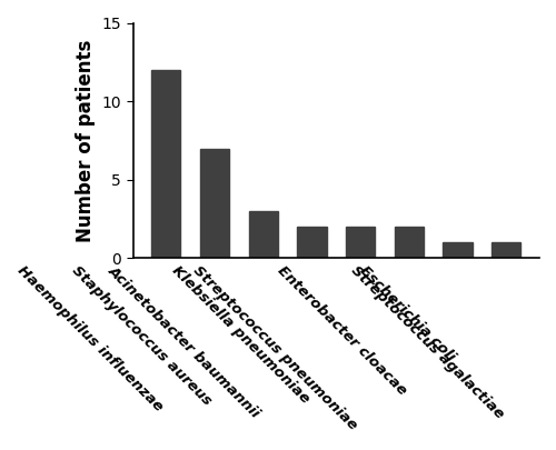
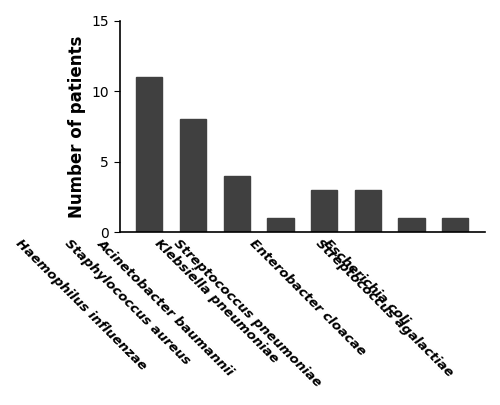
Haemophilus influenzae: 12 -> 11
Staphylococcus aureus: 7 -> 8
Acinetobacter baumannii: 3 -> 4
Klebsiella pneumoniae: 2 -> 1
Streptococcus pneumoniae: 2 -> 3
Enterobacter cloacae: 2 -> 3
